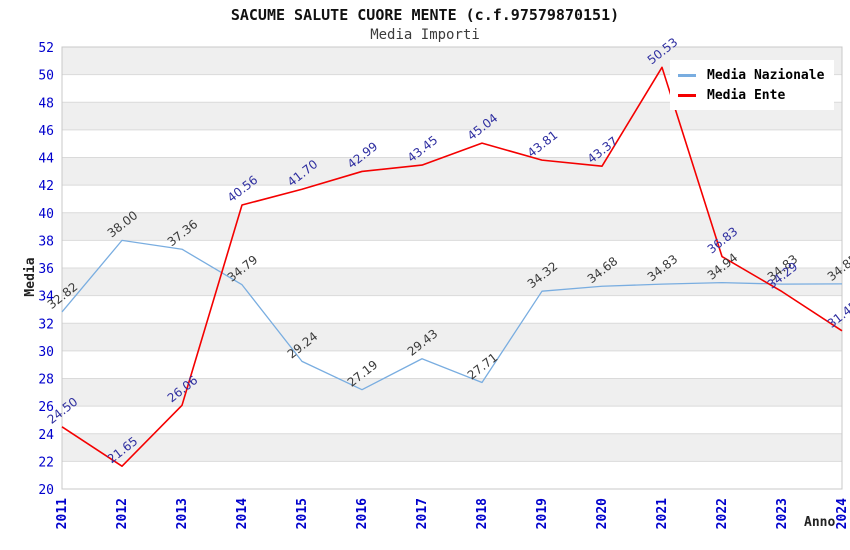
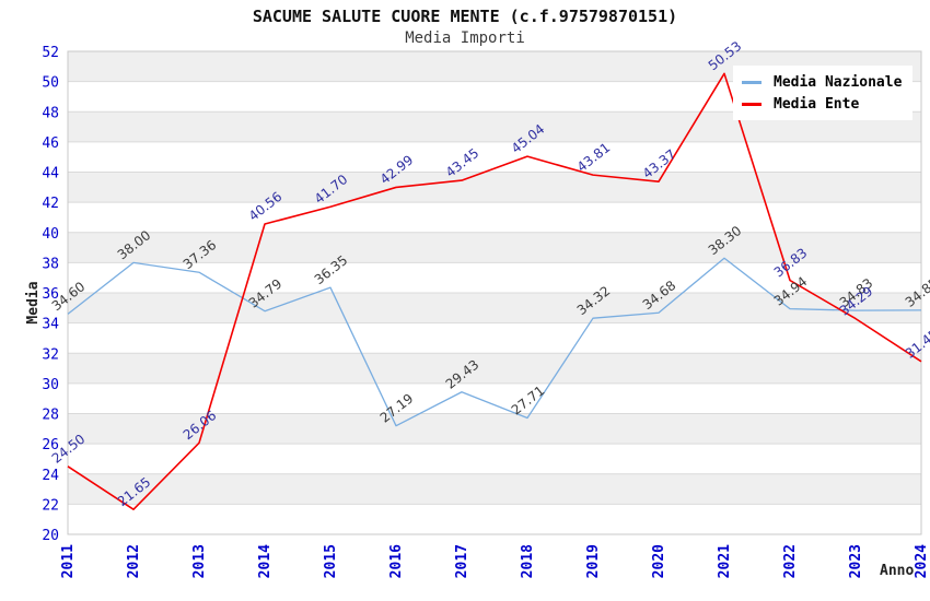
Media Nazionale/2011: 32.82 -> 34.60
Media Nazionale/2015: 29.24 -> 36.35
Media Nazionale/2021: 34.83 -> 38.30
